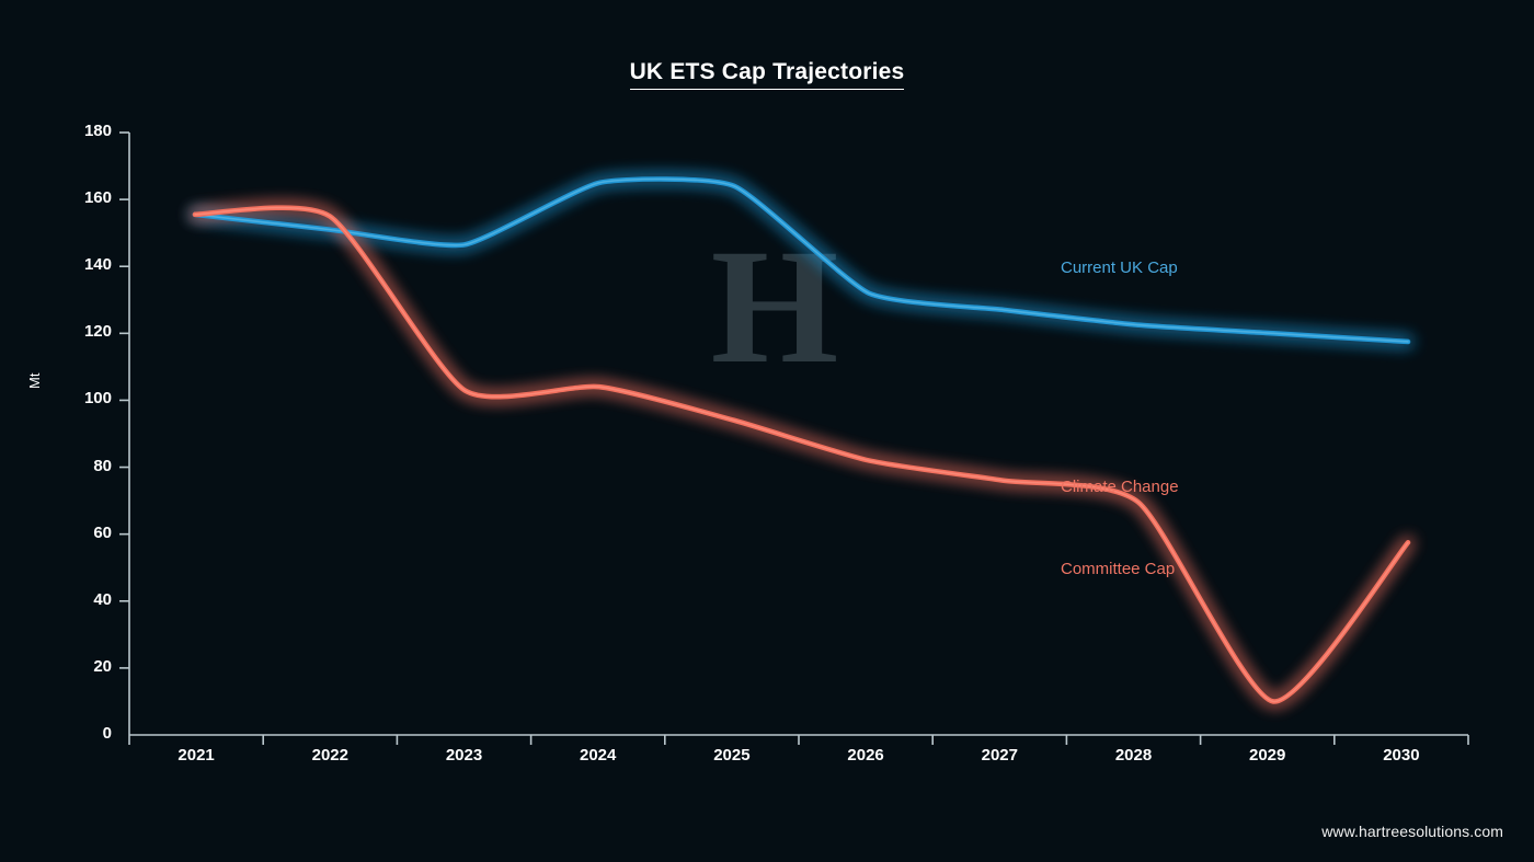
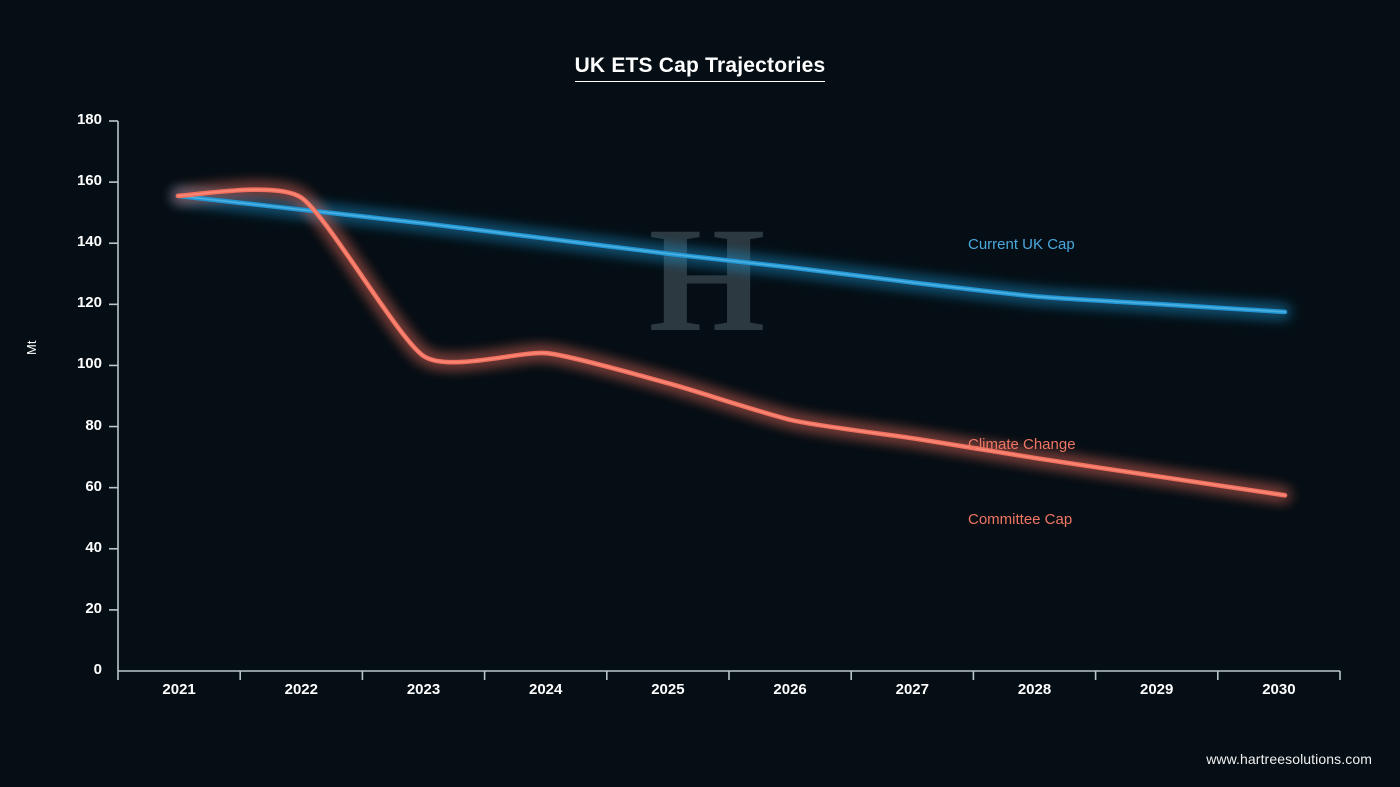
Current UK Cap/2024: 165 -> 142
Current UK Cap/2025: 164 -> 136
Climate Change Committee Cap/2029: 10 -> 64
